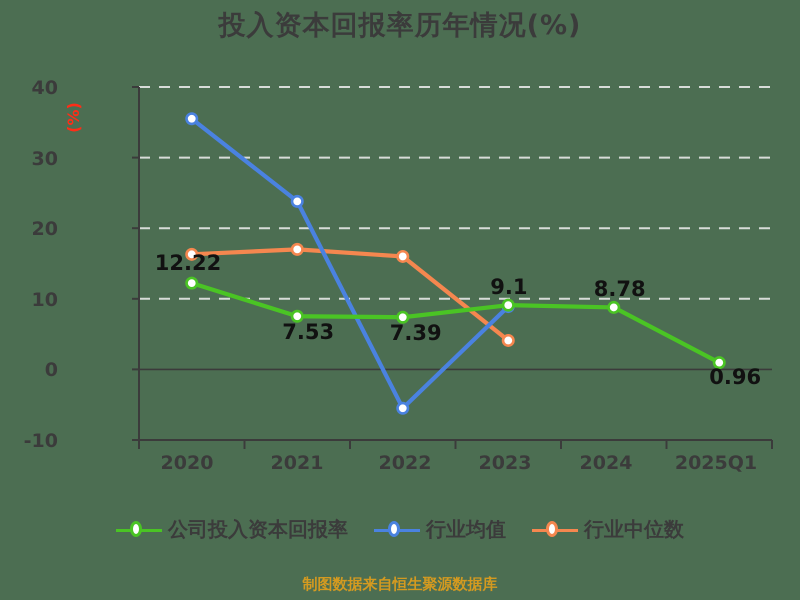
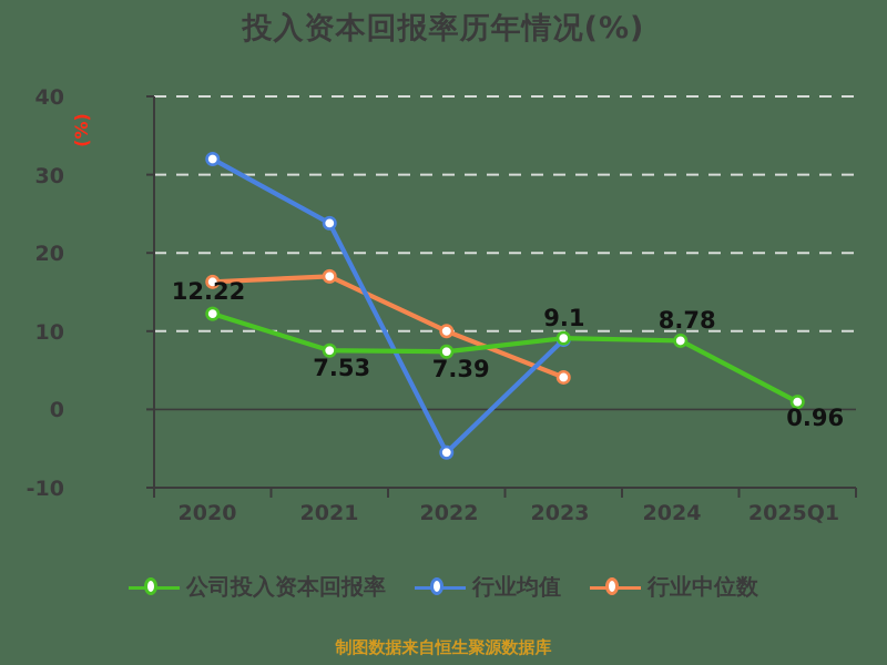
行业均值/2020: 36 -> 32
行业中位数/2022: 16 -> 10
